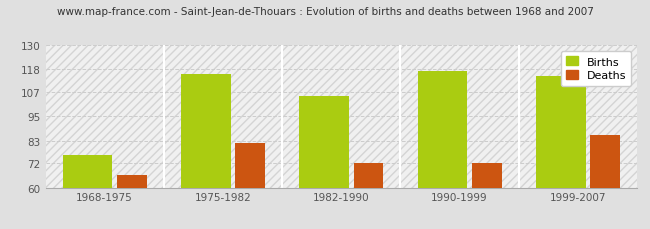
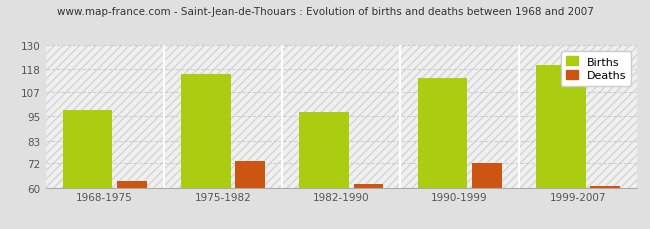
Births/1968-1975: 76 -> 98
Deaths/1968-1975: 66 -> 63
Deaths/1975-1982: 82 -> 73
Births/1982-1990: 105 -> 97
Deaths/1982-1990: 72 -> 62
Births/1990-1999: 117 -> 114
Births/1999-2007: 115 -> 120
Deaths/1999-2007: 86 -> 61
